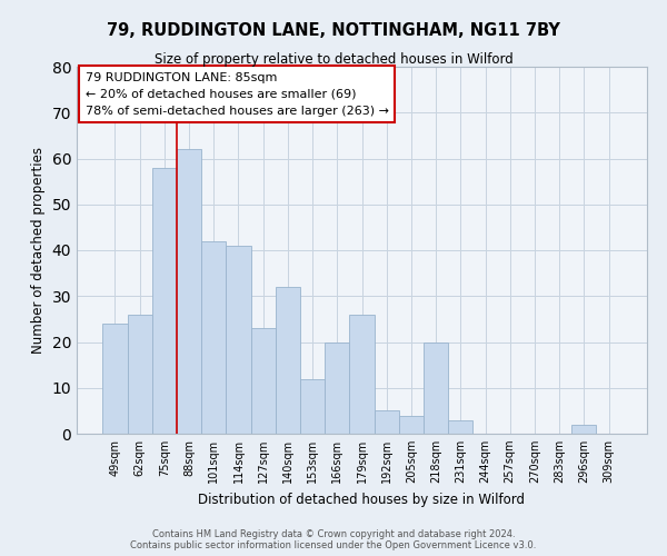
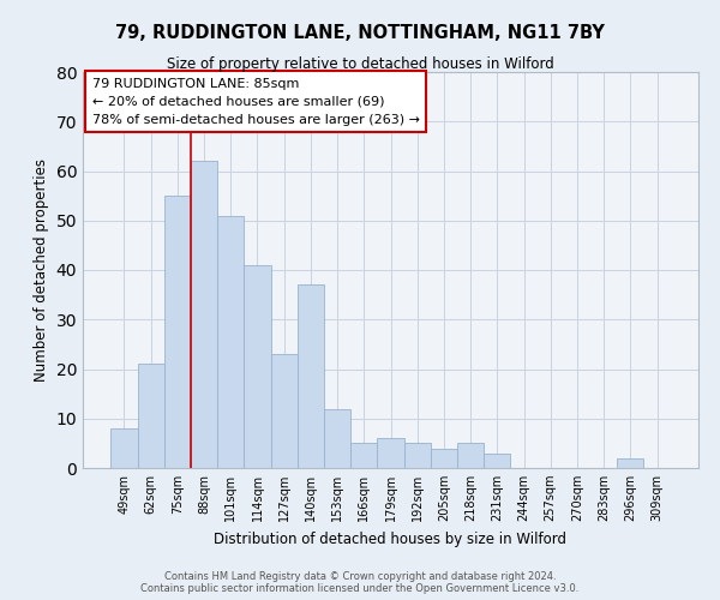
49sqm: 24 -> 8
62sqm: 26 -> 21
75sqm: 58 -> 55
101sqm: 42 -> 51
140sqm: 32 -> 37
166sqm: 20 -> 5
179sqm: 26 -> 6
218sqm: 20 -> 5
